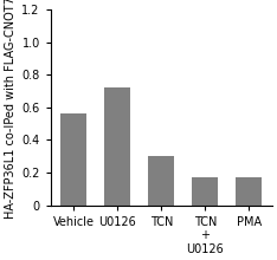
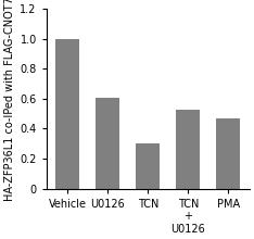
Vehicle: 0.56 -> 1.00
U0126: 0.72 -> 0.61
TCN + U0126: 0.17 -> 0.53
PMA: 0.17 -> 0.47
